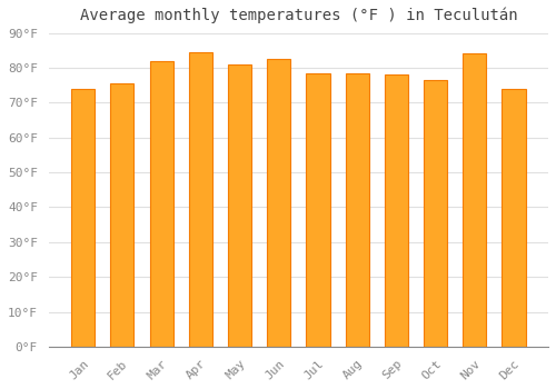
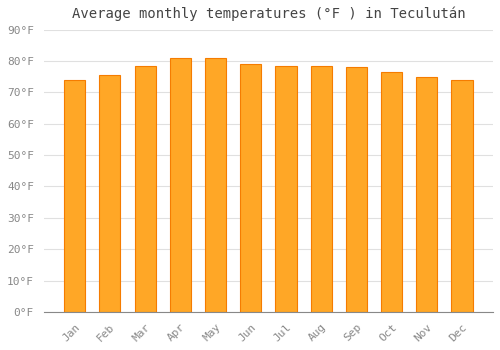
Mar: 82.0°F -> 78.5°F
Apr: 84.5°F -> 81.0°F
Jun: 82.5°F -> 79.0°F
Nov: 84.0°F -> 75.0°F
